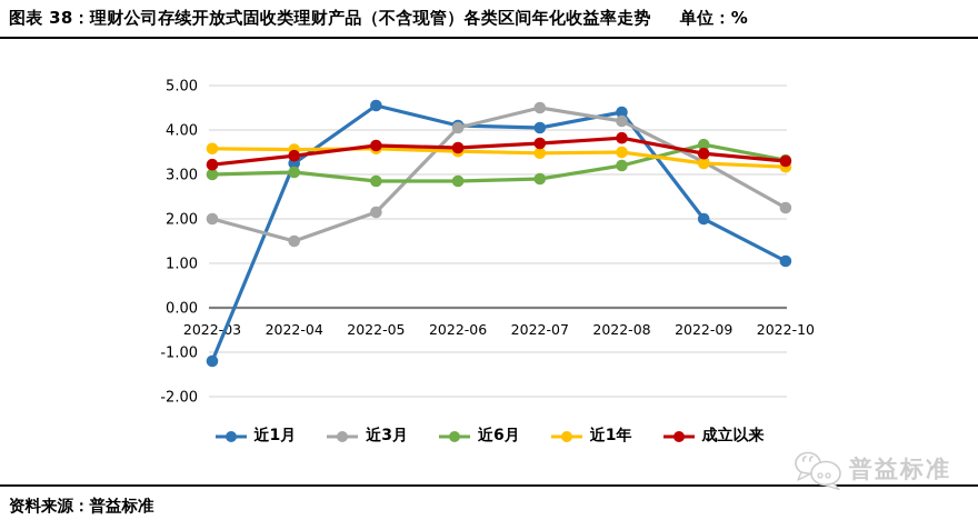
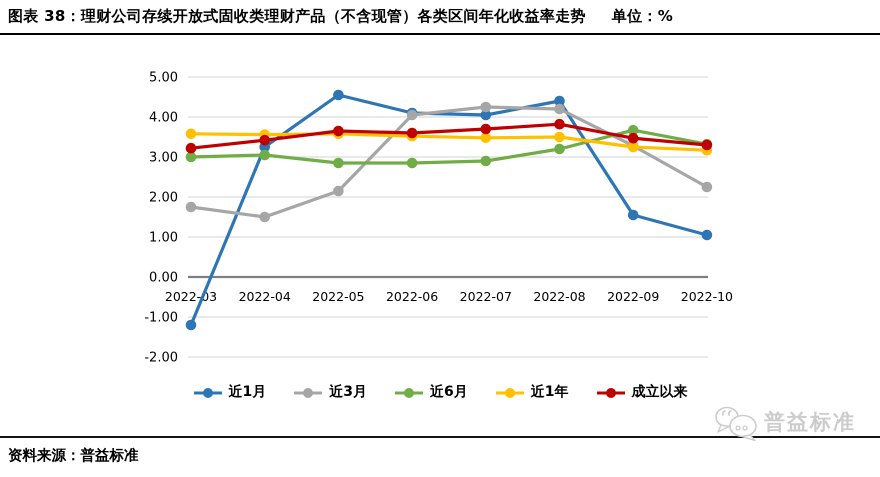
近3月/2022-03: 2.0 -> 1.8
近3月/2022-07: 4.5 -> 4.2
近1月/2022-09: 2.0 -> 1.6
